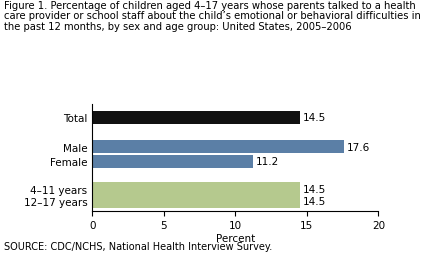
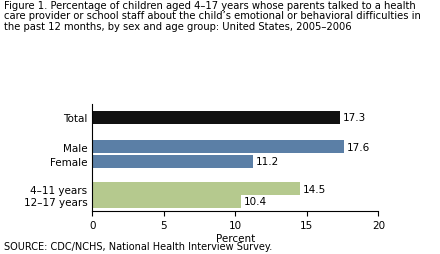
Total: 14.5 -> 17.3
12–17 years: 14.5 -> 10.4
